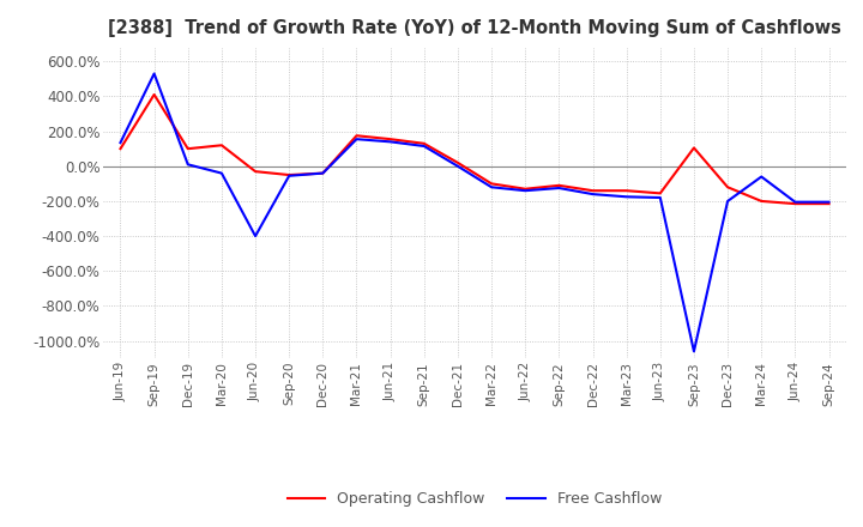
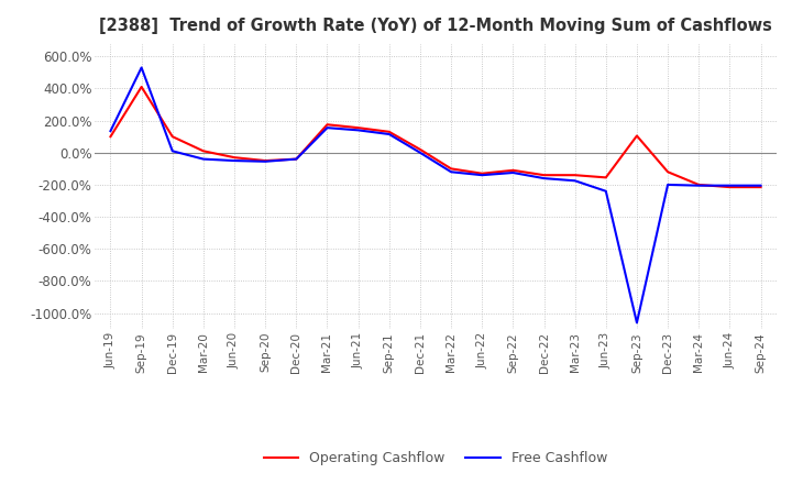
Operating Cashflow/Mar-20: 120% -> 10%
Free Cashflow/Jun-20: -400% -> -50%
Free Cashflow/Jun-23: -180% -> -240%
Free Cashflow/Mar-24: -60% -> -200%
